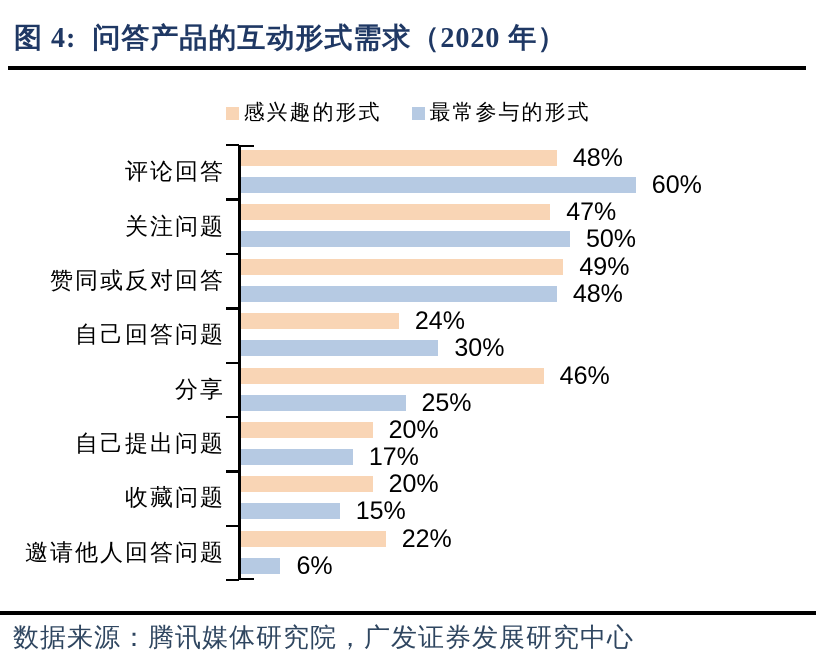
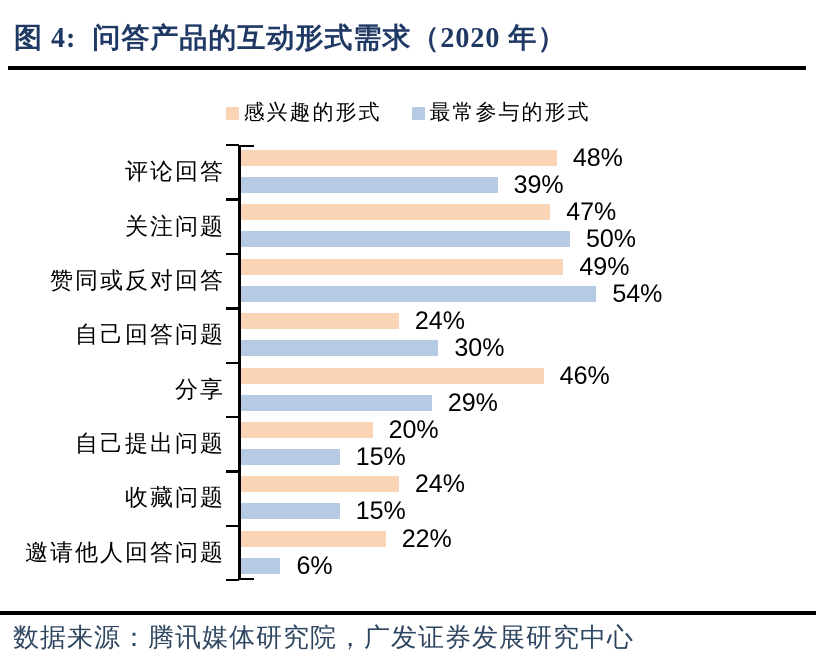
最常参与的形式/评论回答: 60% -> 39%
最常参与的形式/赞同或反对回答: 48% -> 54%
最常参与的形式/分享: 25% -> 29%
最常参与的形式/自己提出问题: 17% -> 15%
感兴趣的形式/收藏问题: 20% -> 24%
